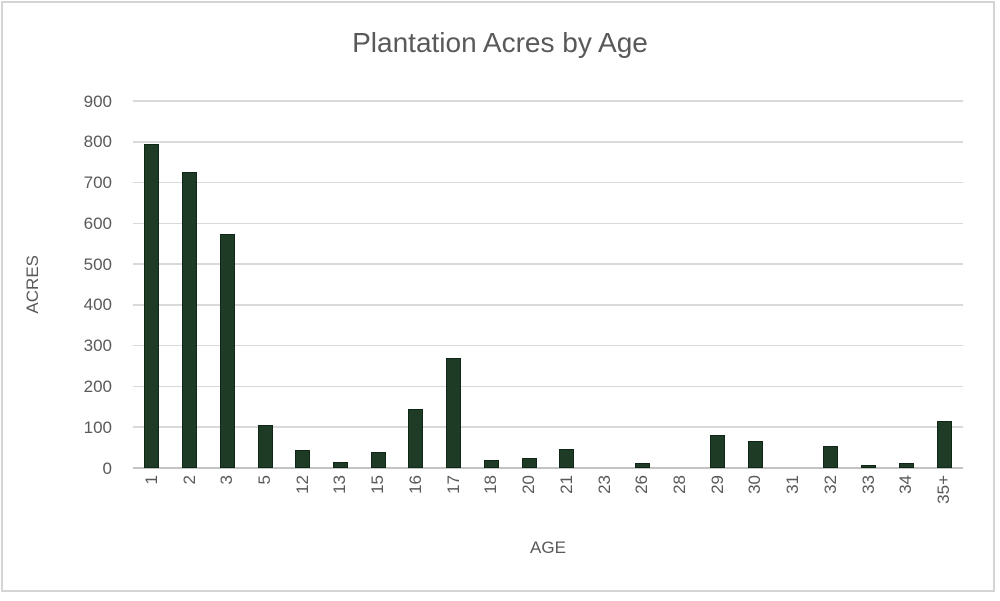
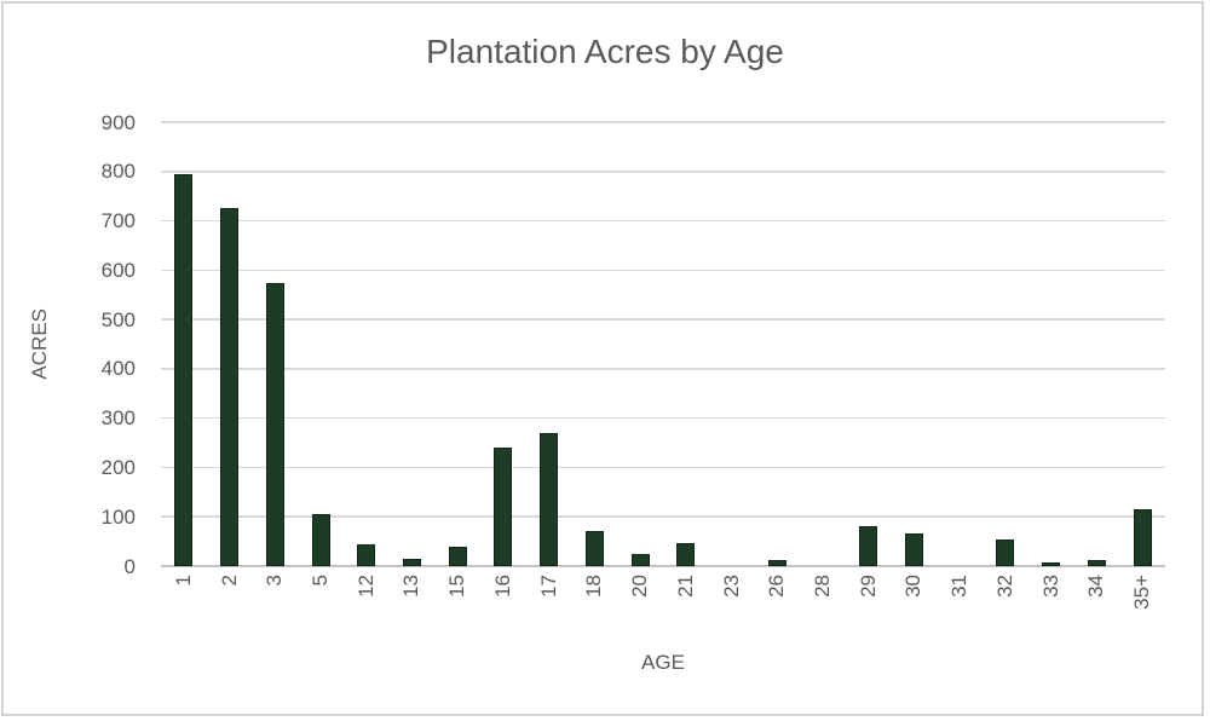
16: 140 -> 240
18: 20 -> 70
